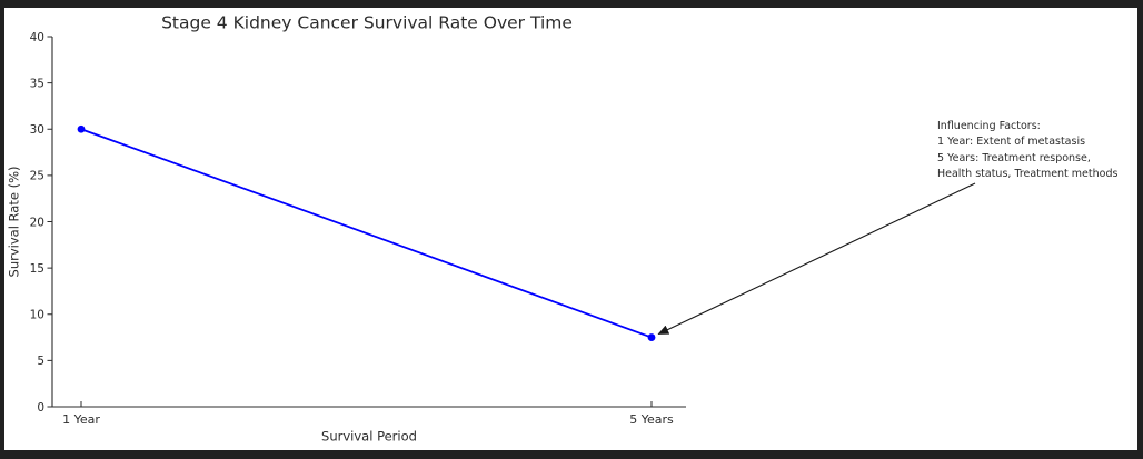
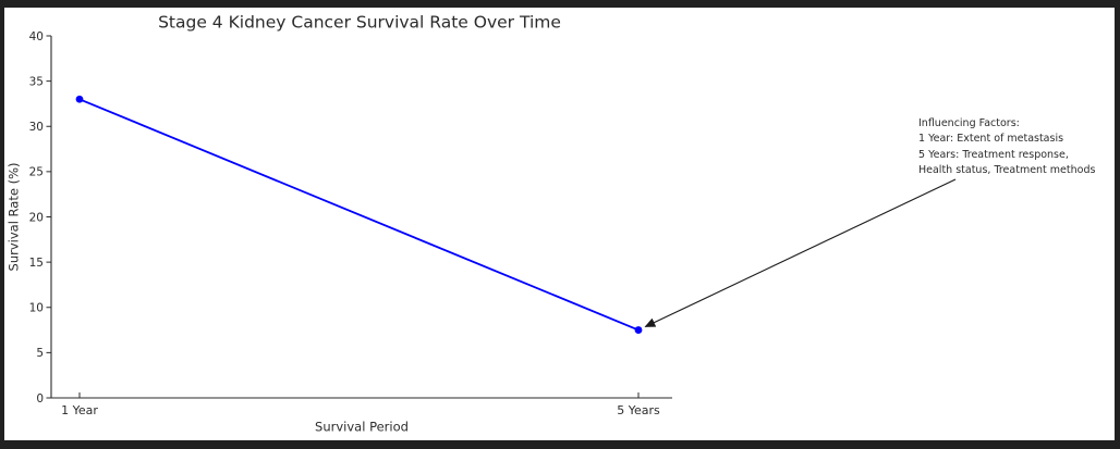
1 Year: 30 -> 33
